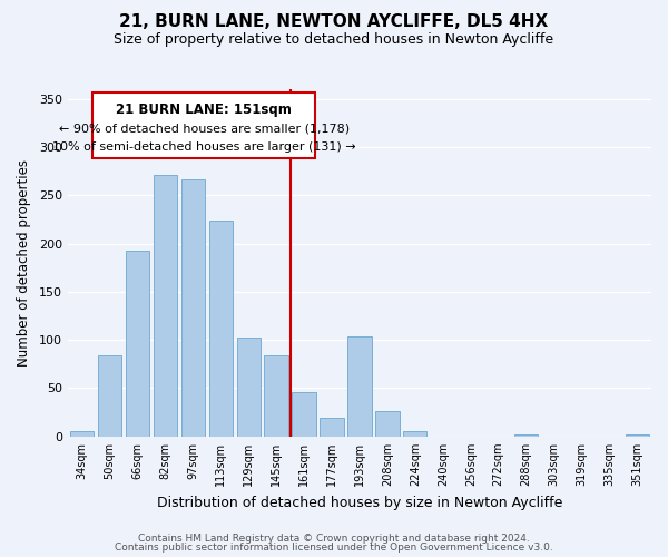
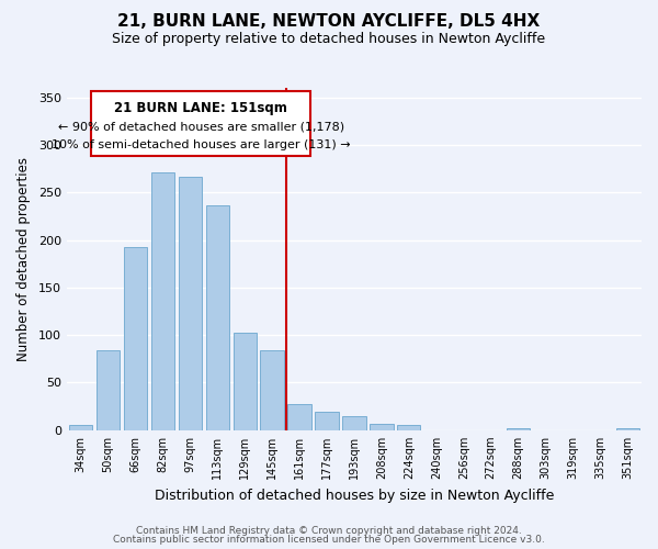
113sqm: 224 -> 236
161sqm: 46 -> 28
193sqm: 104 -> 15
208sqm: 26 -> 7
